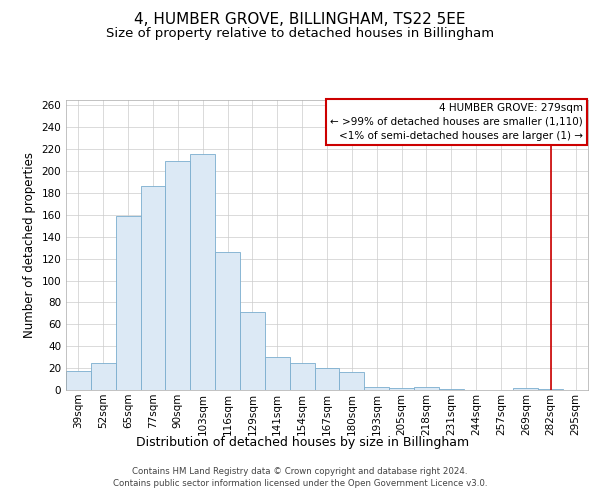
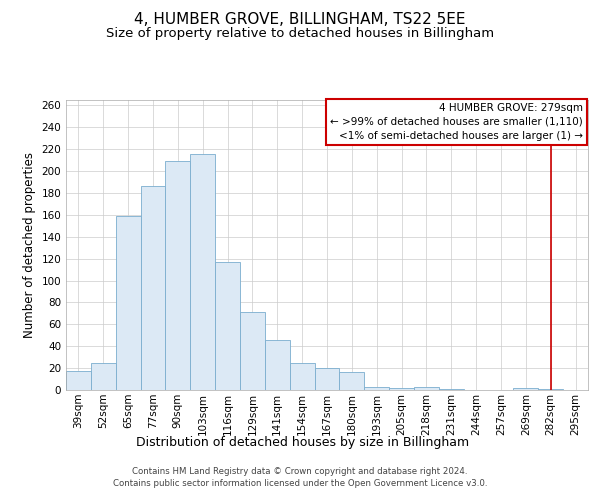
116sqm: 126 -> 117
141sqm: 30 -> 46
